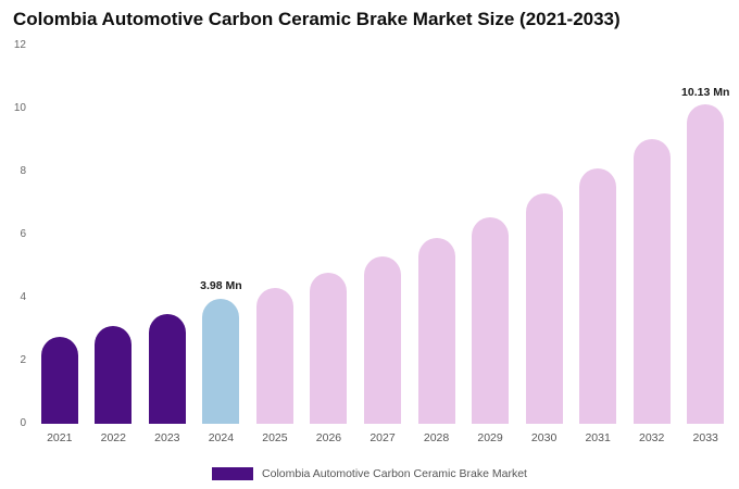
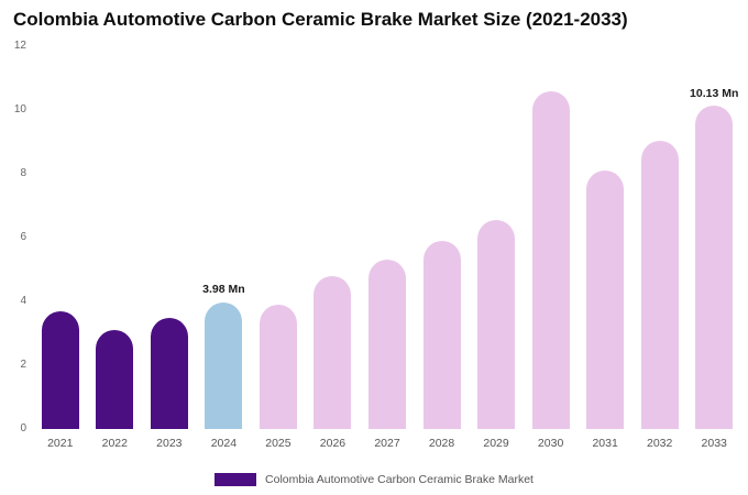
2021: 2.8 -> 3.7
2025: 4.3 -> 3.9
2030: 7.3 -> 10.6
